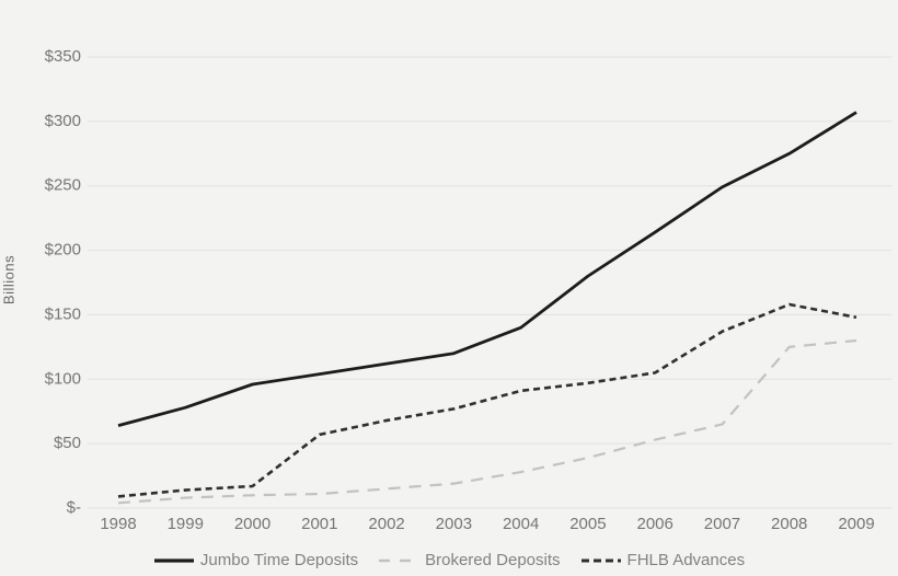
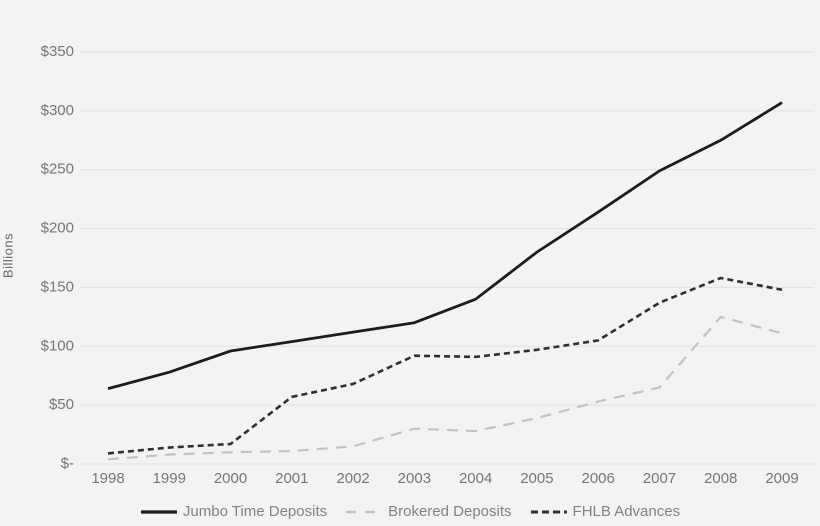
Brokered Deposits/2003: $19 -> $30
FHLB Advances/2003: $77 -> $92
Brokered Deposits/2009: $130 -> $111
